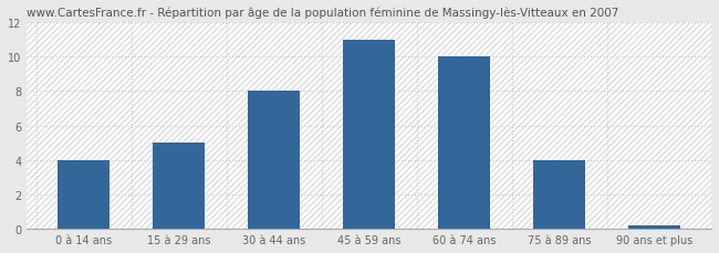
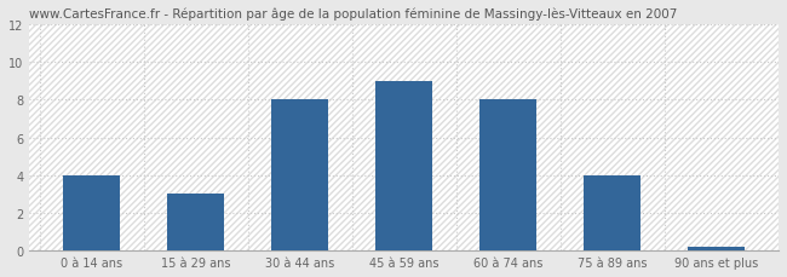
15 à 29 ans: 5.0 -> 3.0
45 à 59 ans: 11.0 -> 9.0
60 à 74 ans: 10.0 -> 8.0
